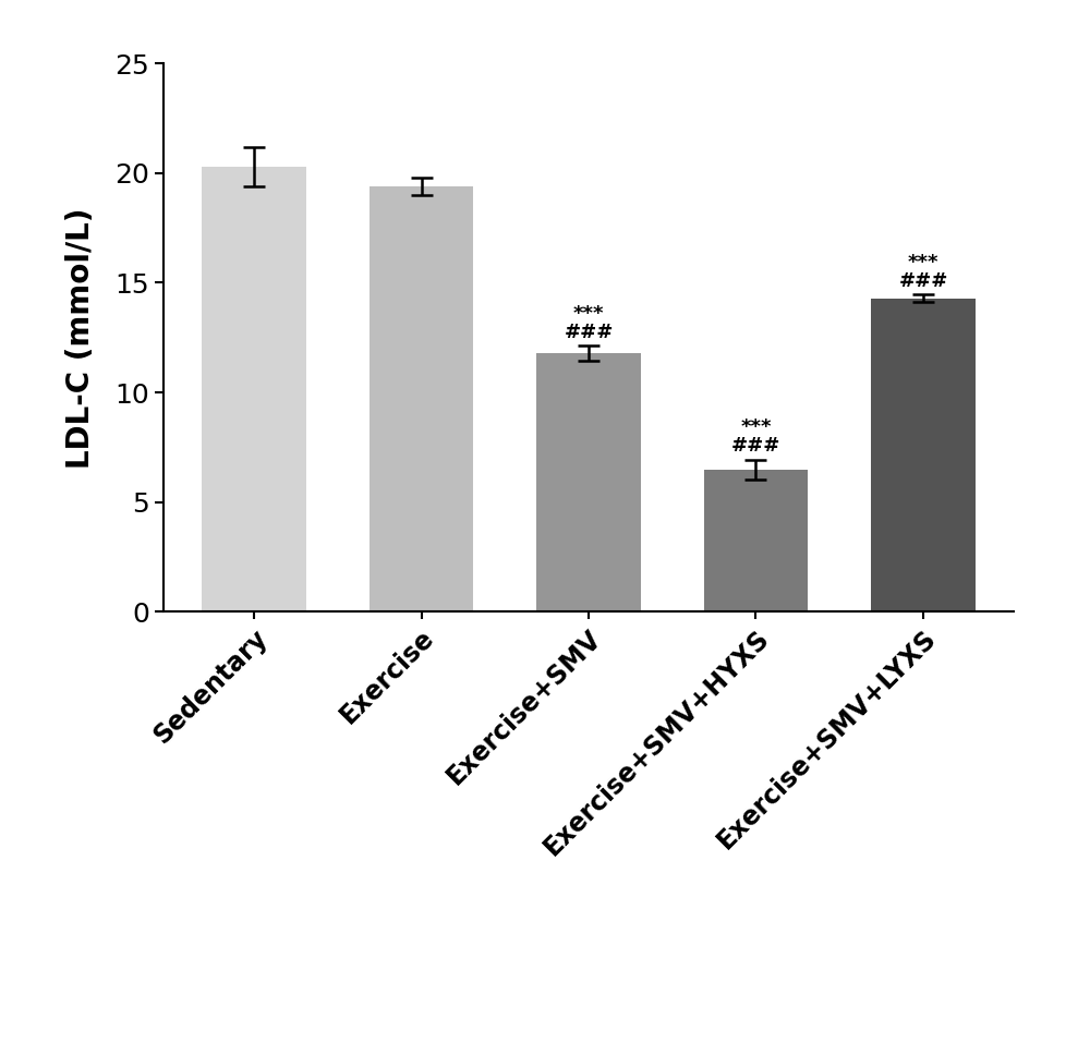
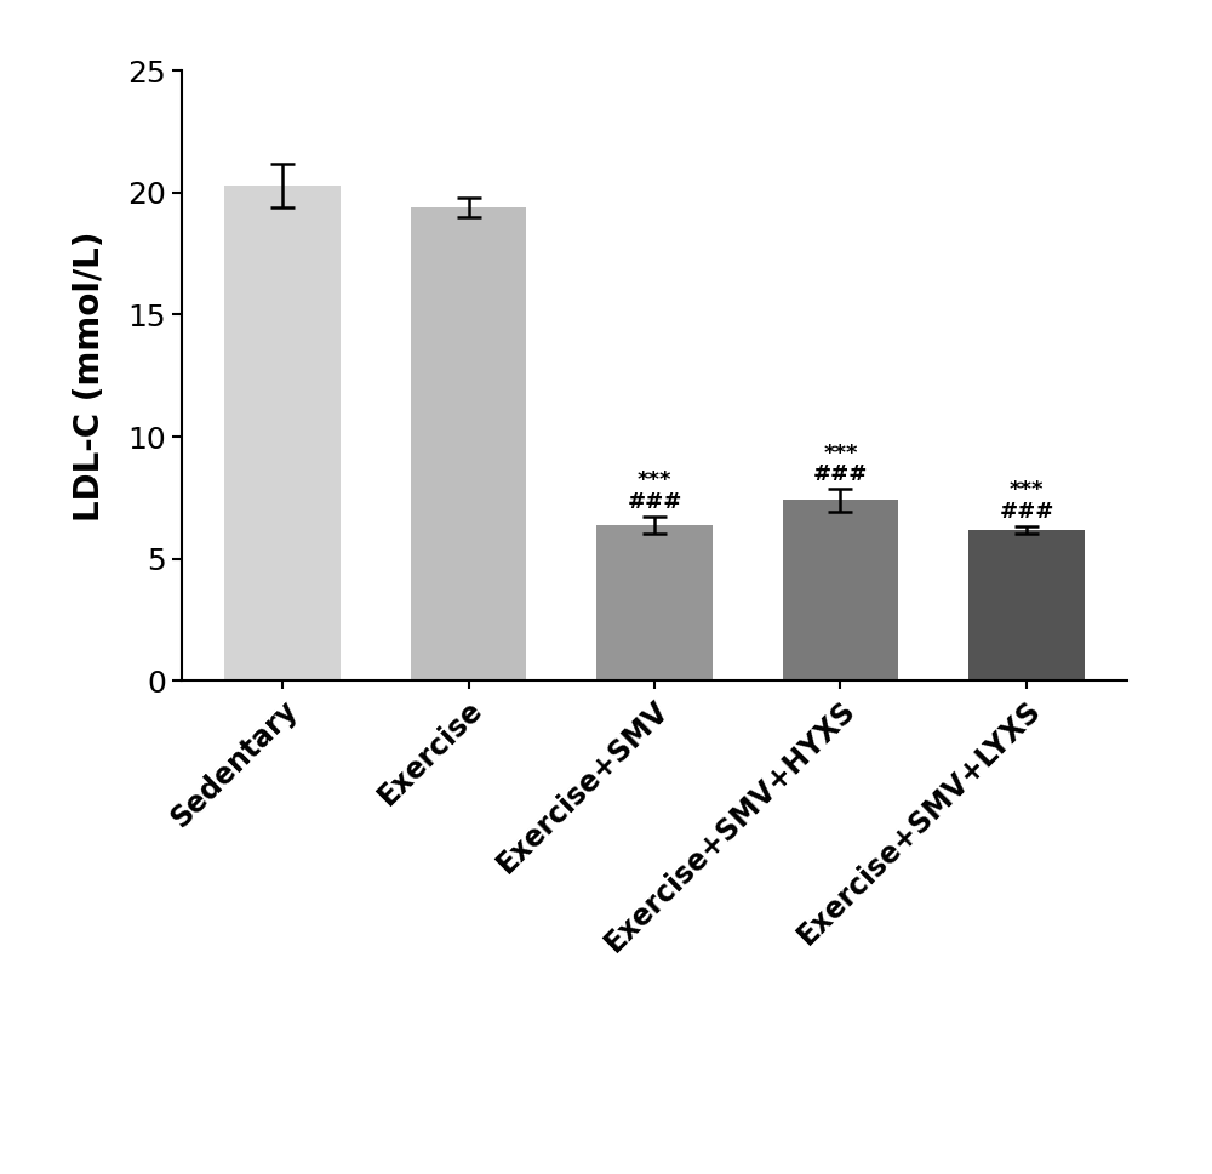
Exercise+SMV: 11.8 -> 6.4
Exercise+SMV+HYXS: 6.5 -> 7.4
Exercise+SMV+LYXS: 14.3 -> 6.2
